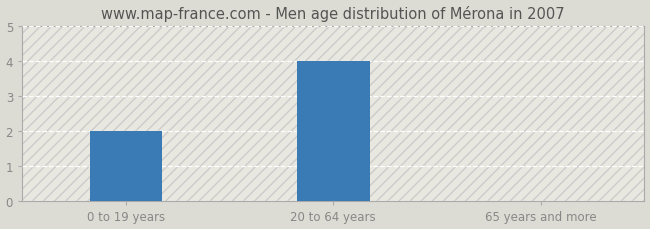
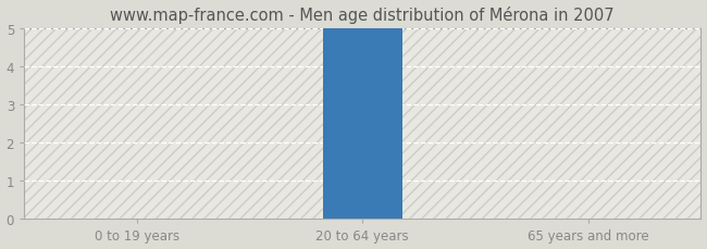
0 to 19 years: 2.00 -> 0.02
20 to 64 years: 4.00 -> 5.00
